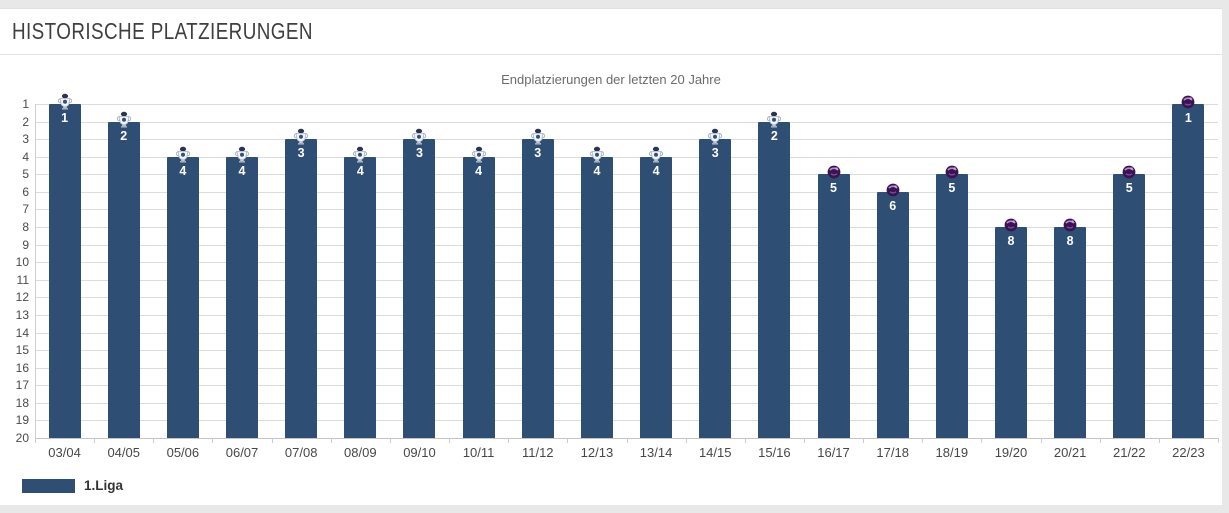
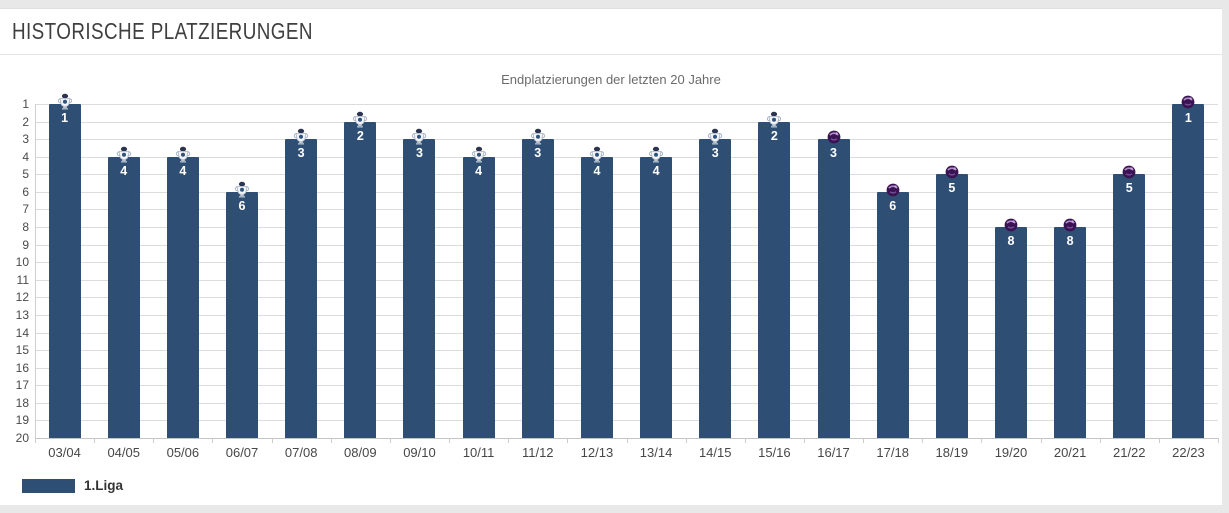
04/05: 2 -> 4
06/07: 4 -> 6
08/09: 4 -> 2
16/17: 5 -> 3
